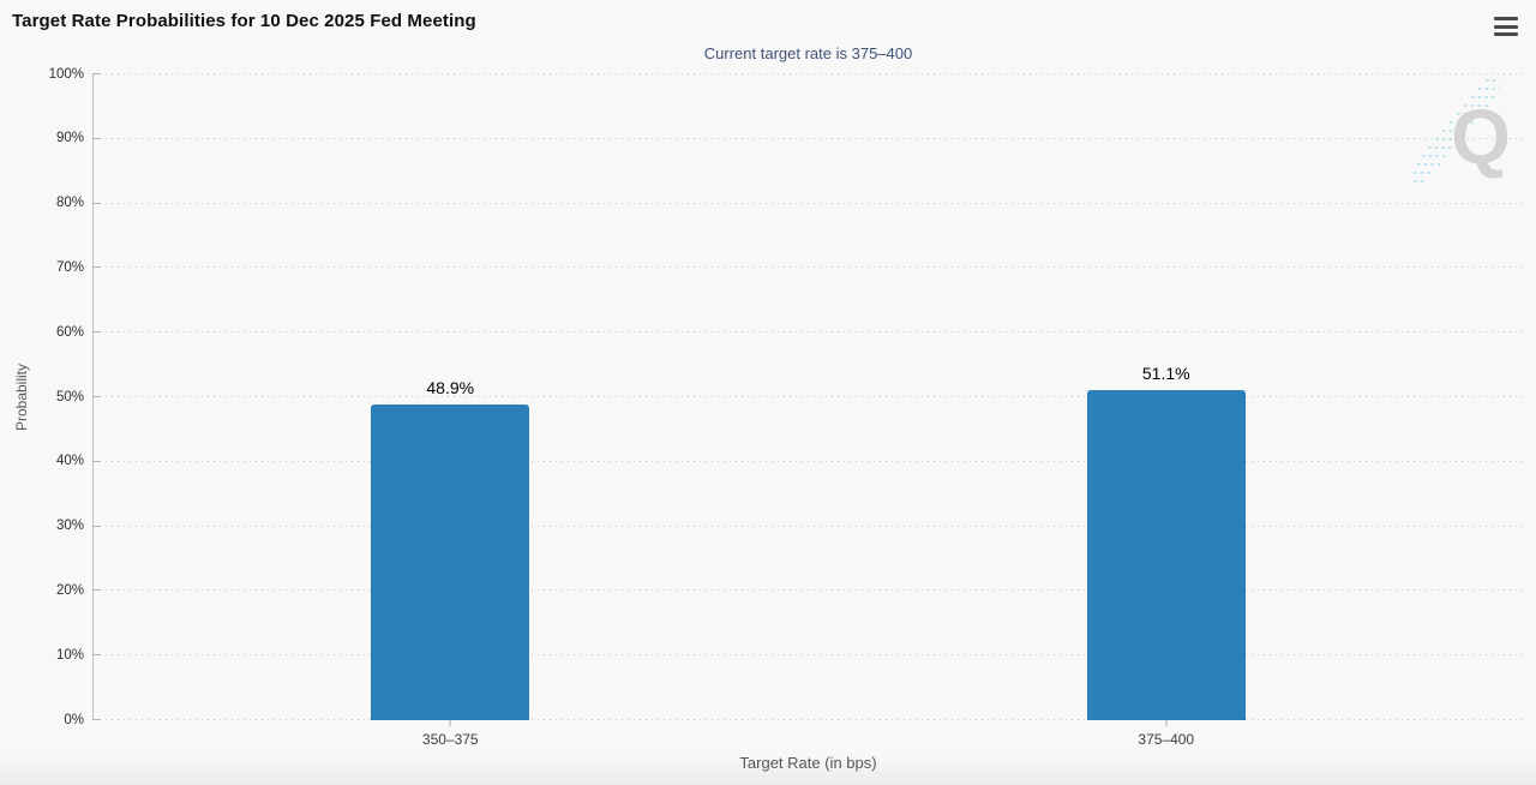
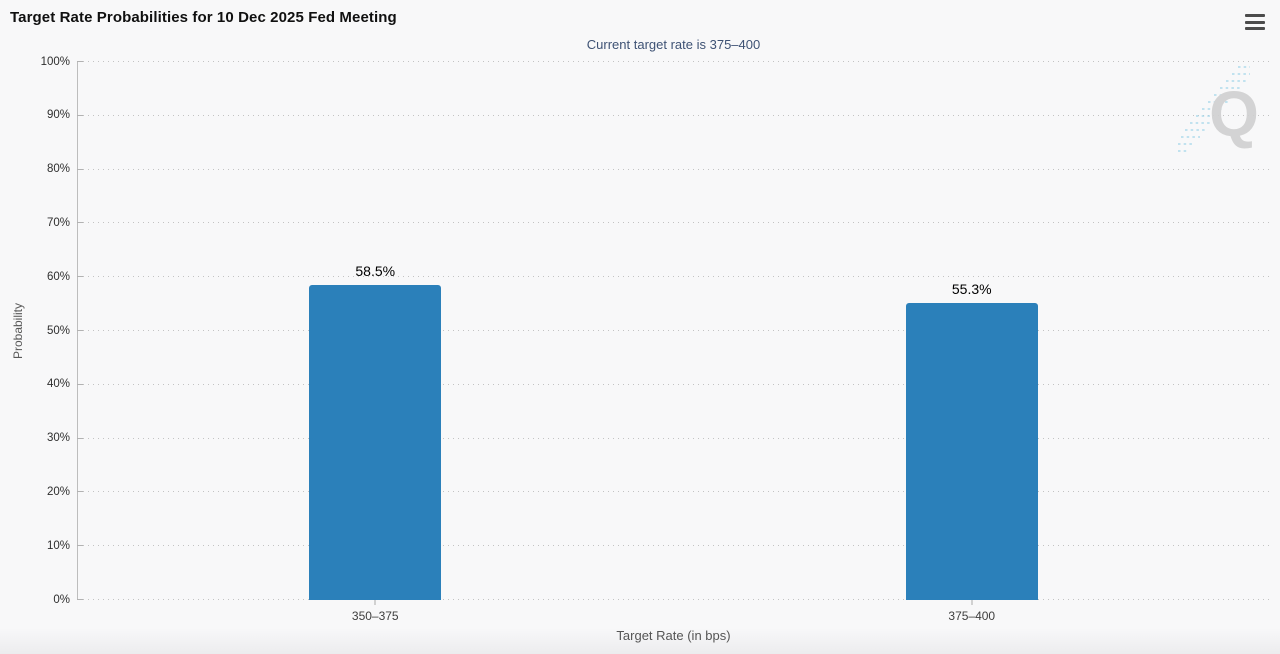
350–375: 48.9% -> 58.5%
375–400: 51.1% -> 55.3%
